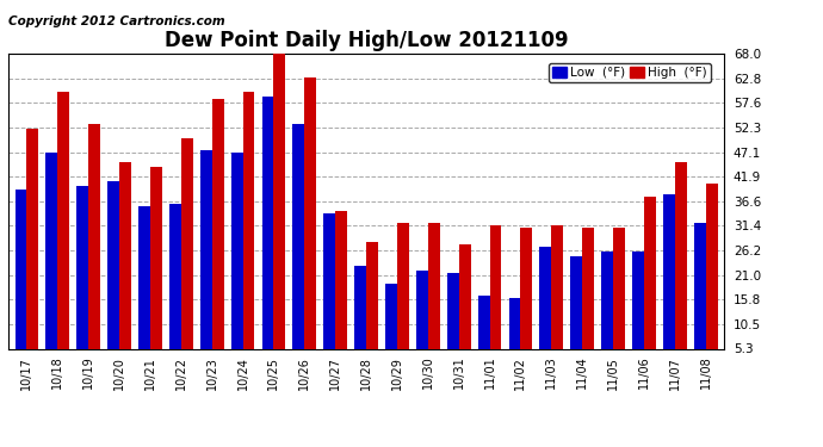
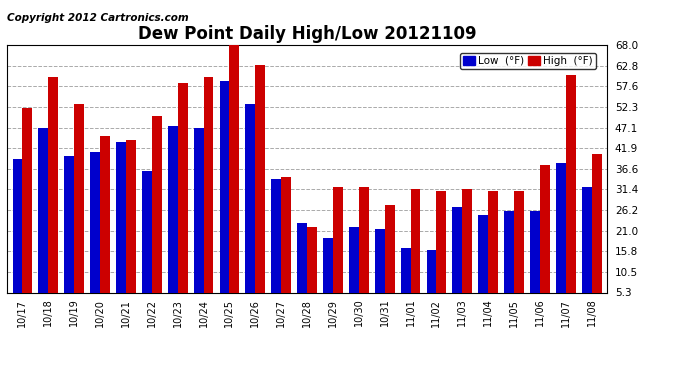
Low (°F)/10/21: 35.5 -> 43.5
High (°F)/10/28: 28.0 -> 22.0
High (°F)/11/07: 45.0 -> 60.5
